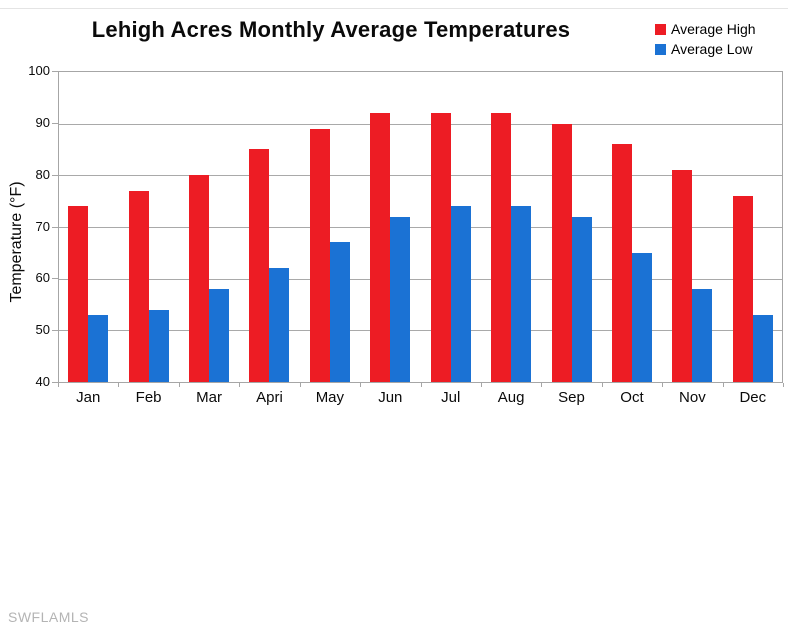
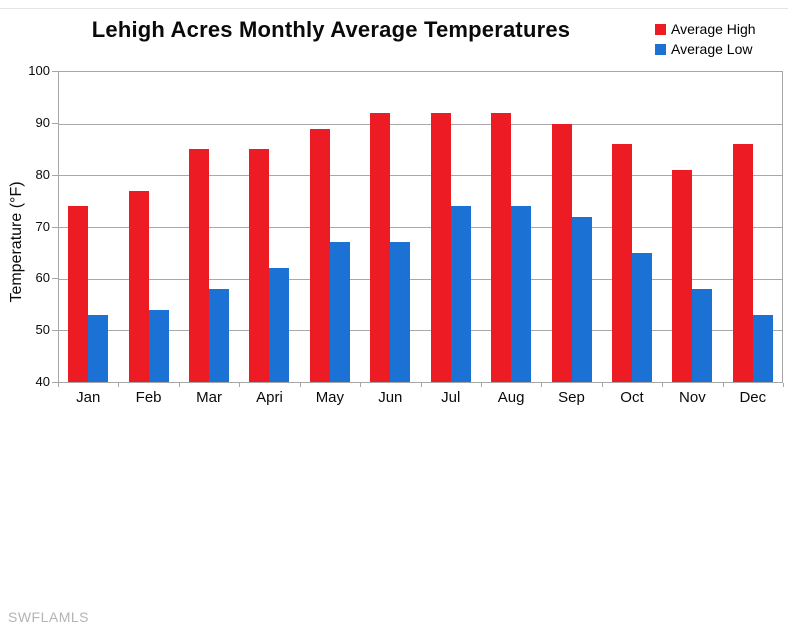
Average High/Mar: 80 -> 85
Average Low/Jun: 72 -> 67
Average High/Dec: 76 -> 86
